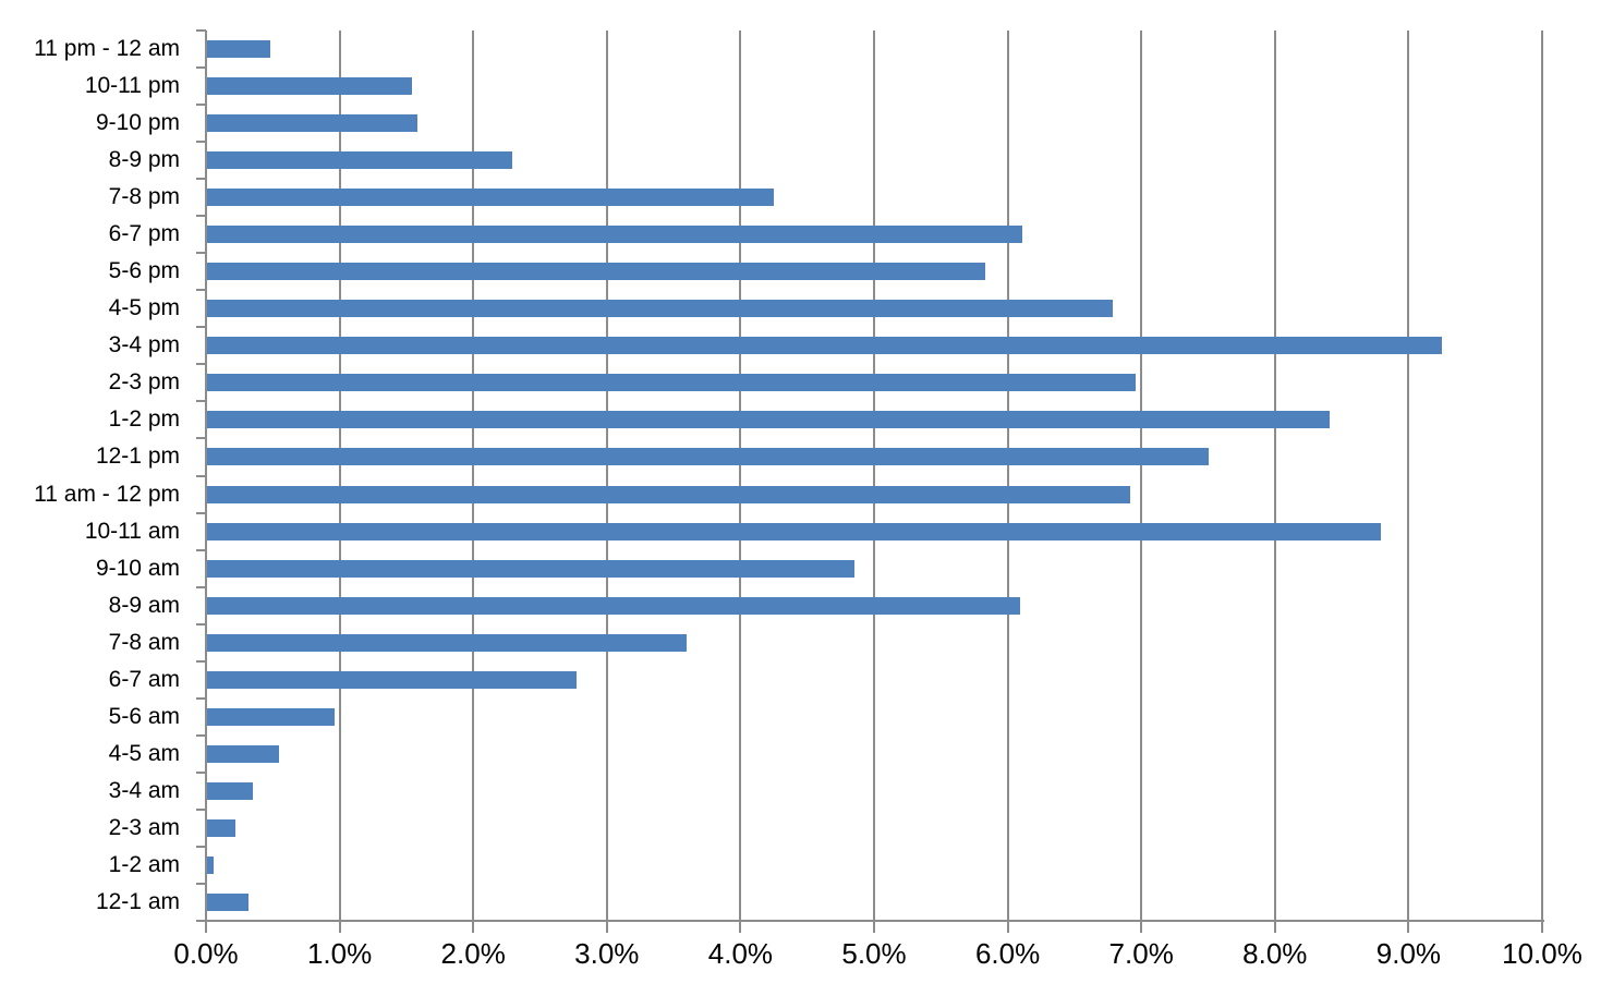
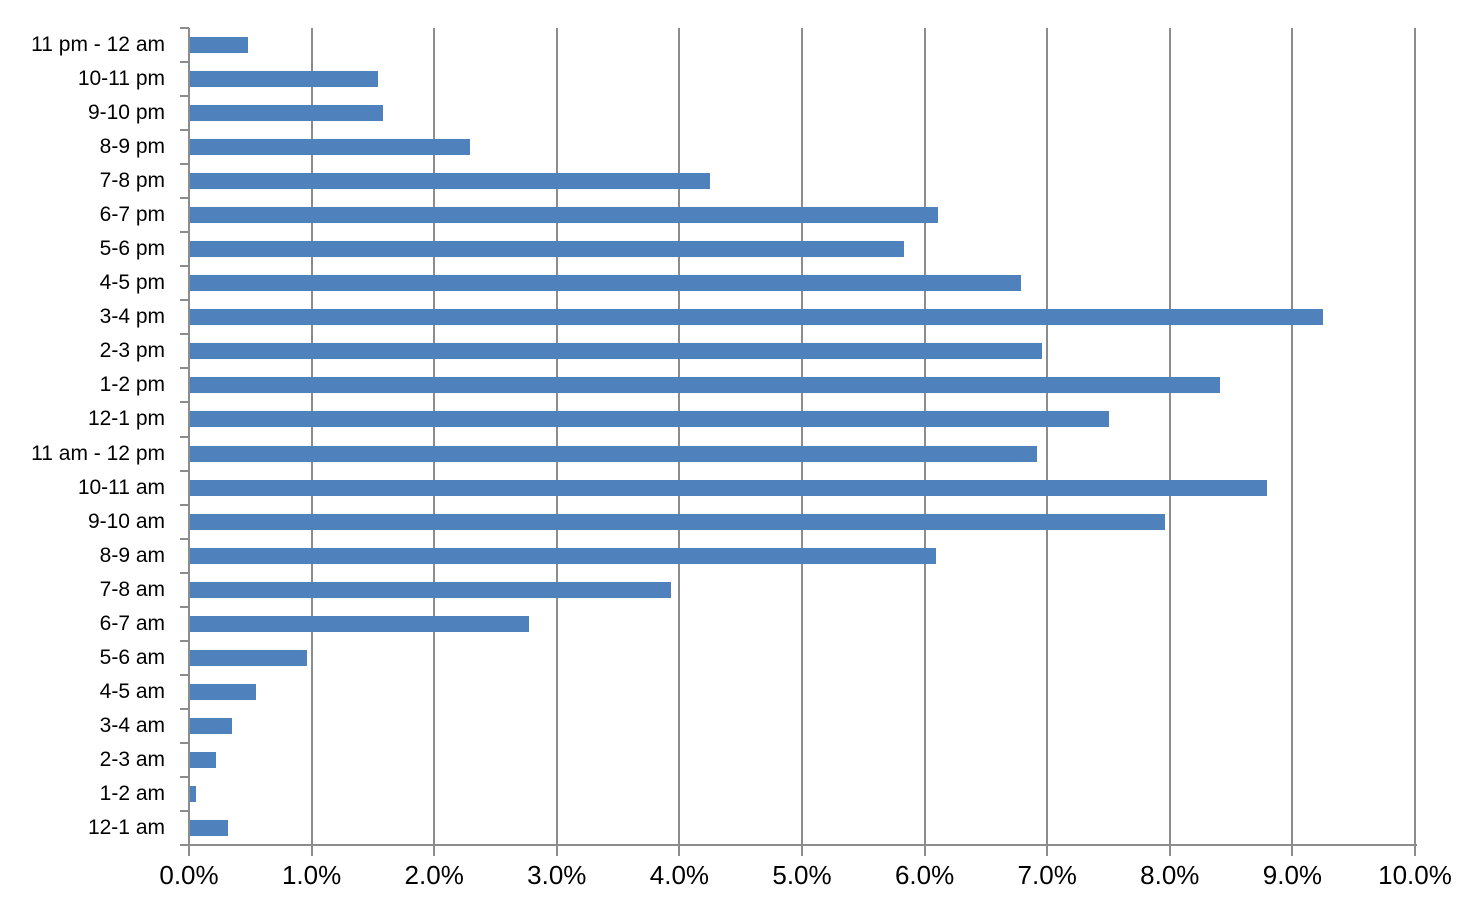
9-10 am: 4.85% -> 7.96%
7-8 am: 3.60% -> 3.93%
